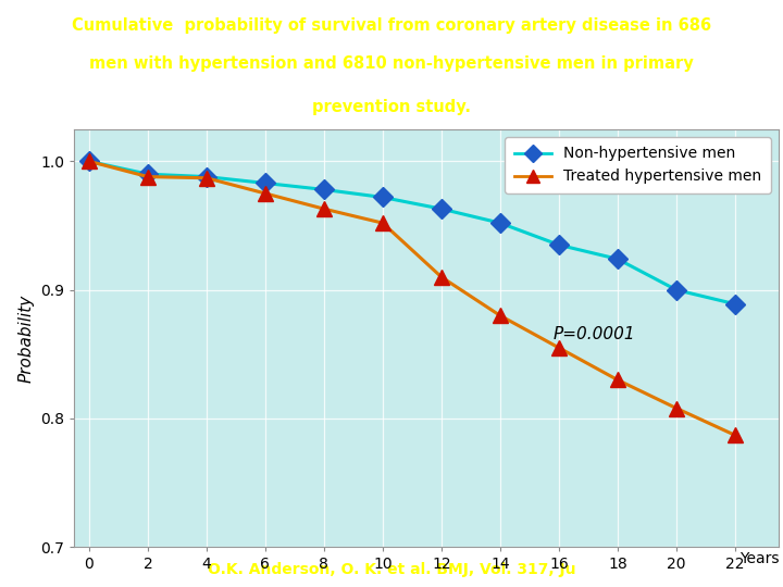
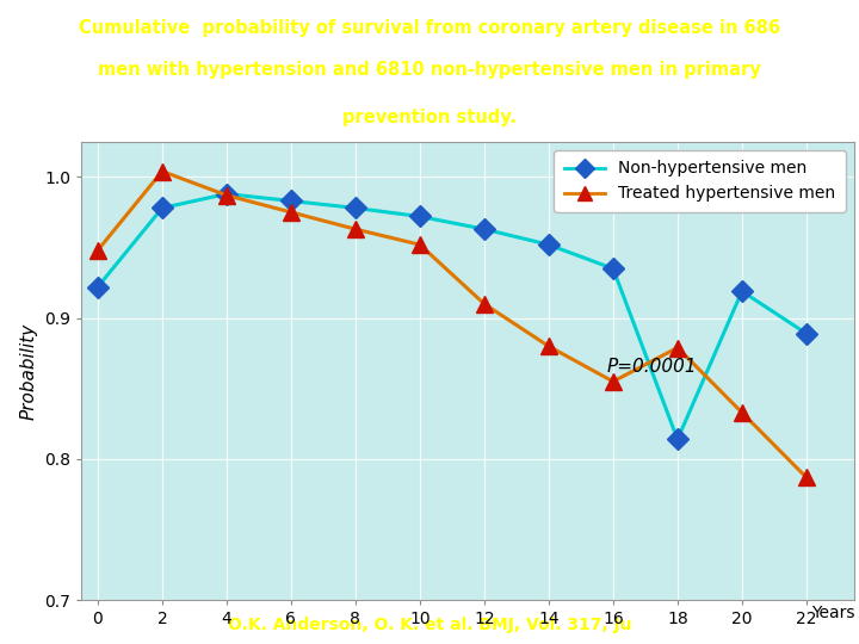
Non-hypertensive men/0: 1.000 -> 0.922
Treated hypertensive men/0: 1.000 -> 0.948
Non-hypertensive men/2: 0.990 -> 0.978
Treated hypertensive men/2: 0.988 -> 1.004
Non-hypertensive men/18: 0.924 -> 0.814
Treated hypertensive men/18: 0.830 -> 0.879
Non-hypertensive men/20: 0.900 -> 0.919
Treated hypertensive men/20: 0.808 -> 0.833
